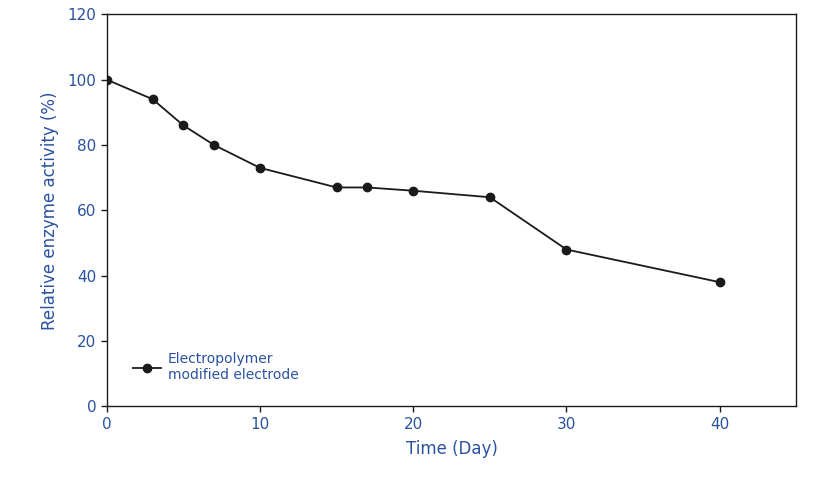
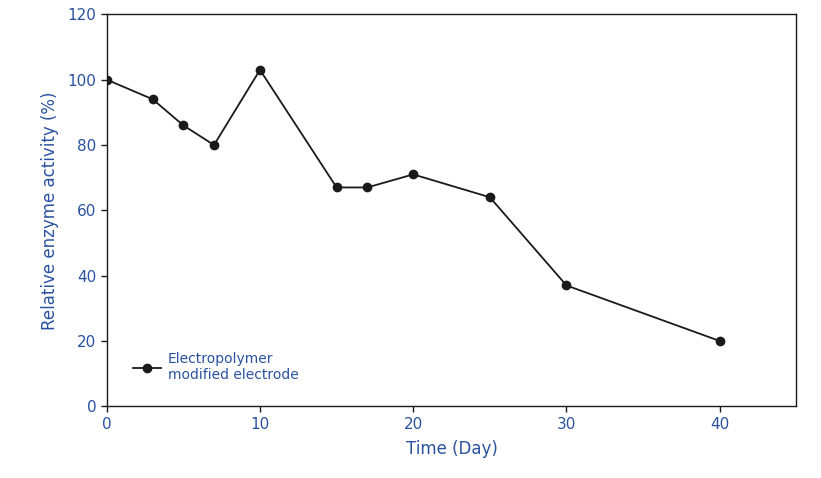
10: 73 -> 103
20: 66 -> 71
30: 48 -> 37
40: 38 -> 20
